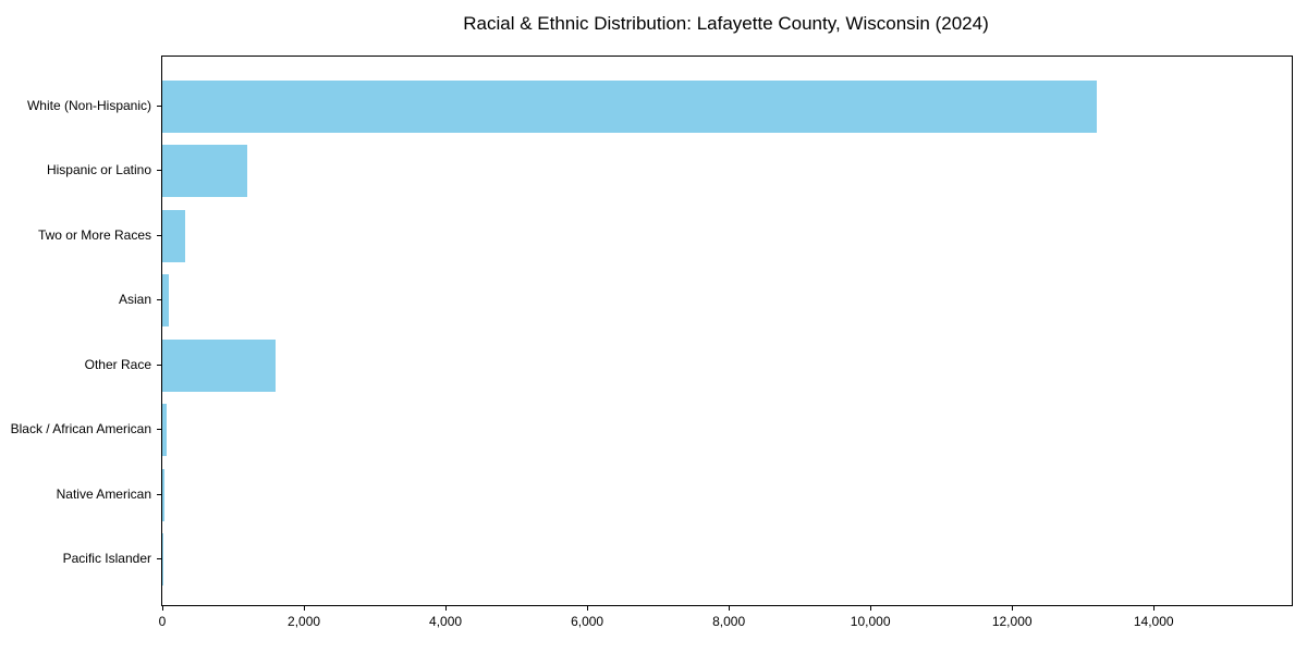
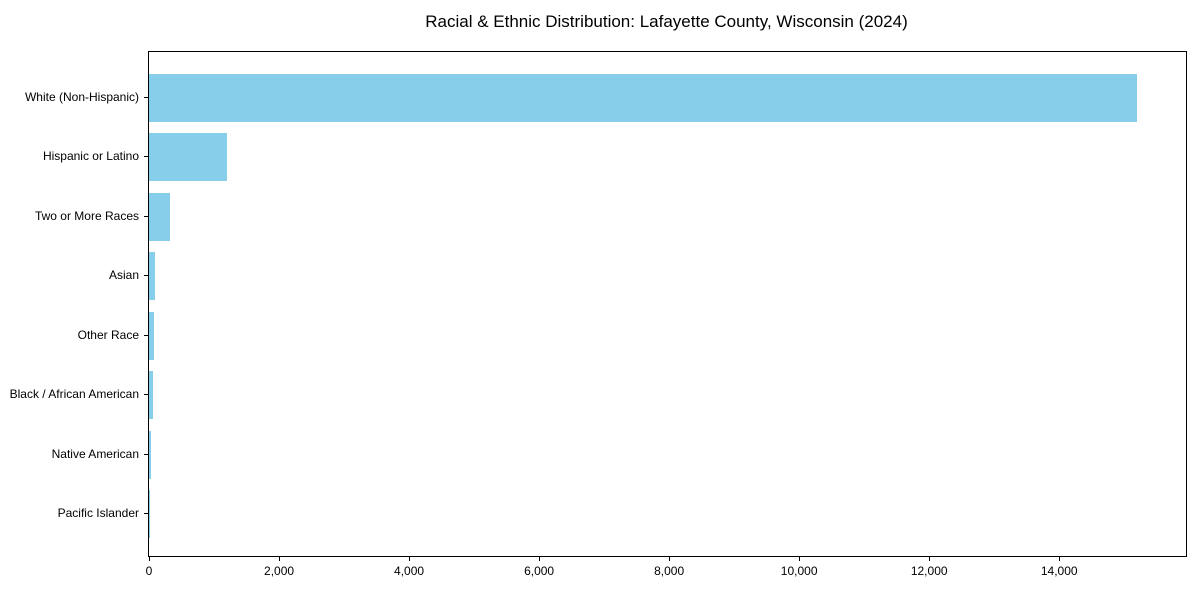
White (Non-Hispanic): 13200 -> 15200
Other Race: 1600 -> 100
